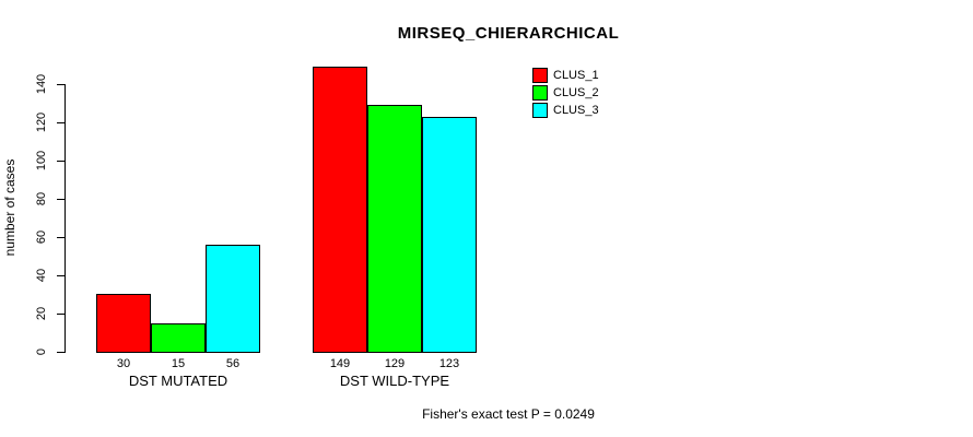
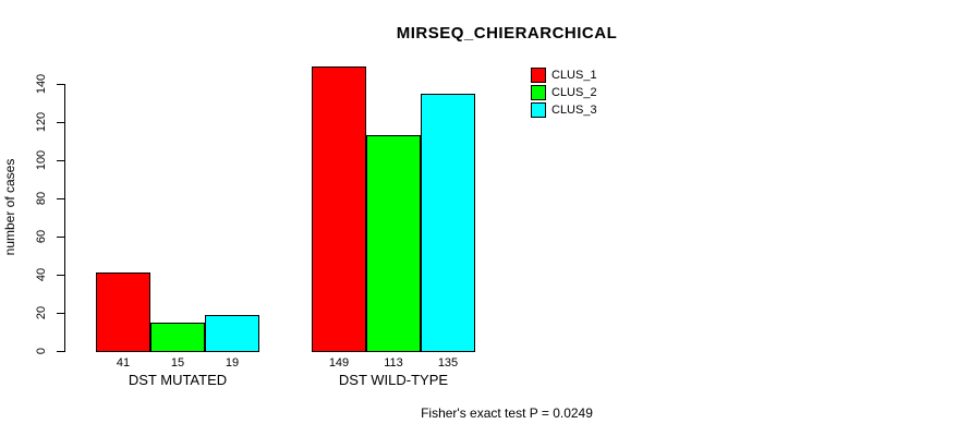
CLUS_1/DST MUTATED: 30 -> 41
CLUS_3/DST MUTATED: 56 -> 19
CLUS_2/DST WILD-TYPE: 129 -> 113
CLUS_3/DST WILD-TYPE: 123 -> 135
